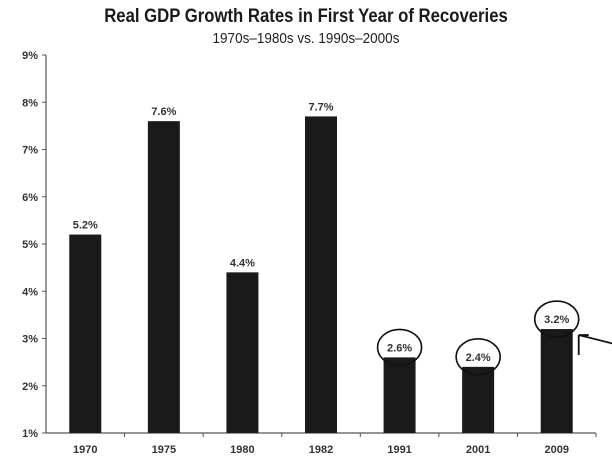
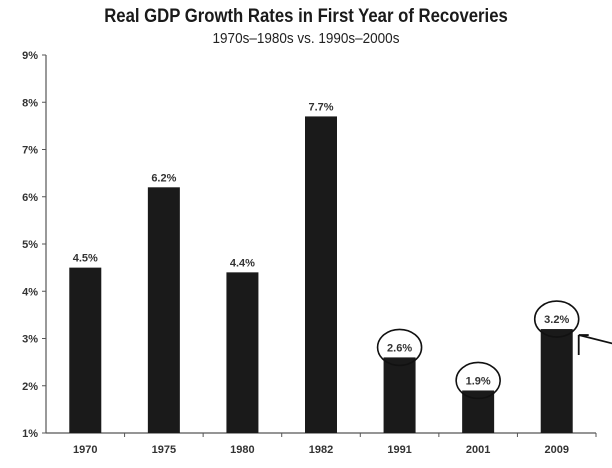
1970: 5.2% -> 4.5%
1975: 7.6% -> 6.2%
2001: 2.4% -> 1.9%
